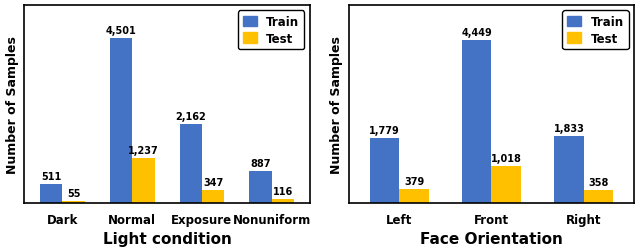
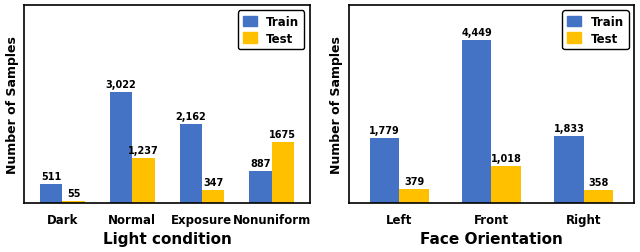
Train/Normal: 4,501 -> 3,022
Test/Nonuniform: 116 -> 1675
